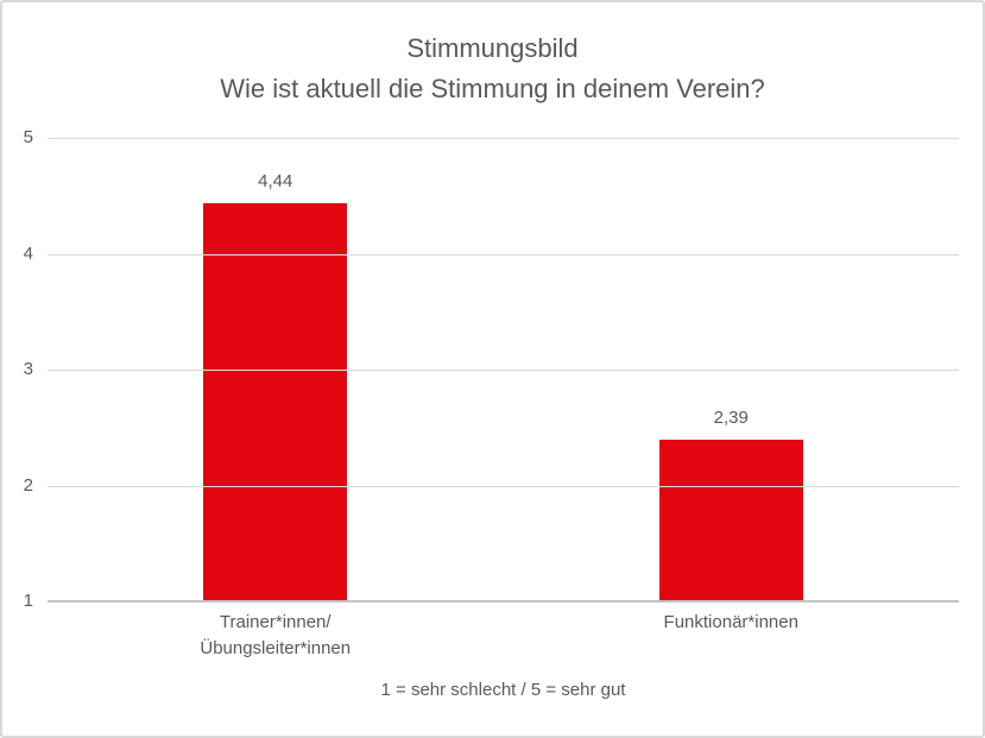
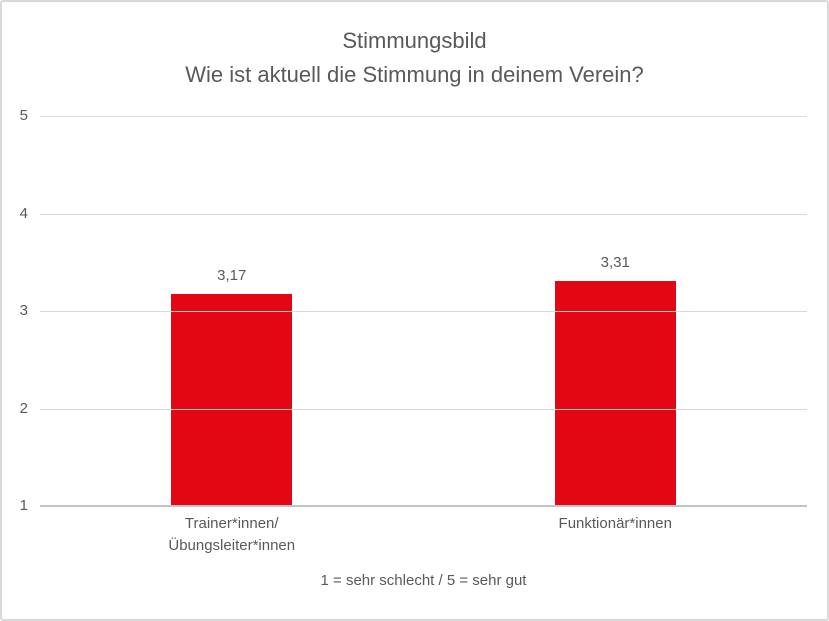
Trainer*innen/ Übungsleiter*innen: 4,44 -> 3,17
Funktionär*innen: 2,39 -> 3,31
